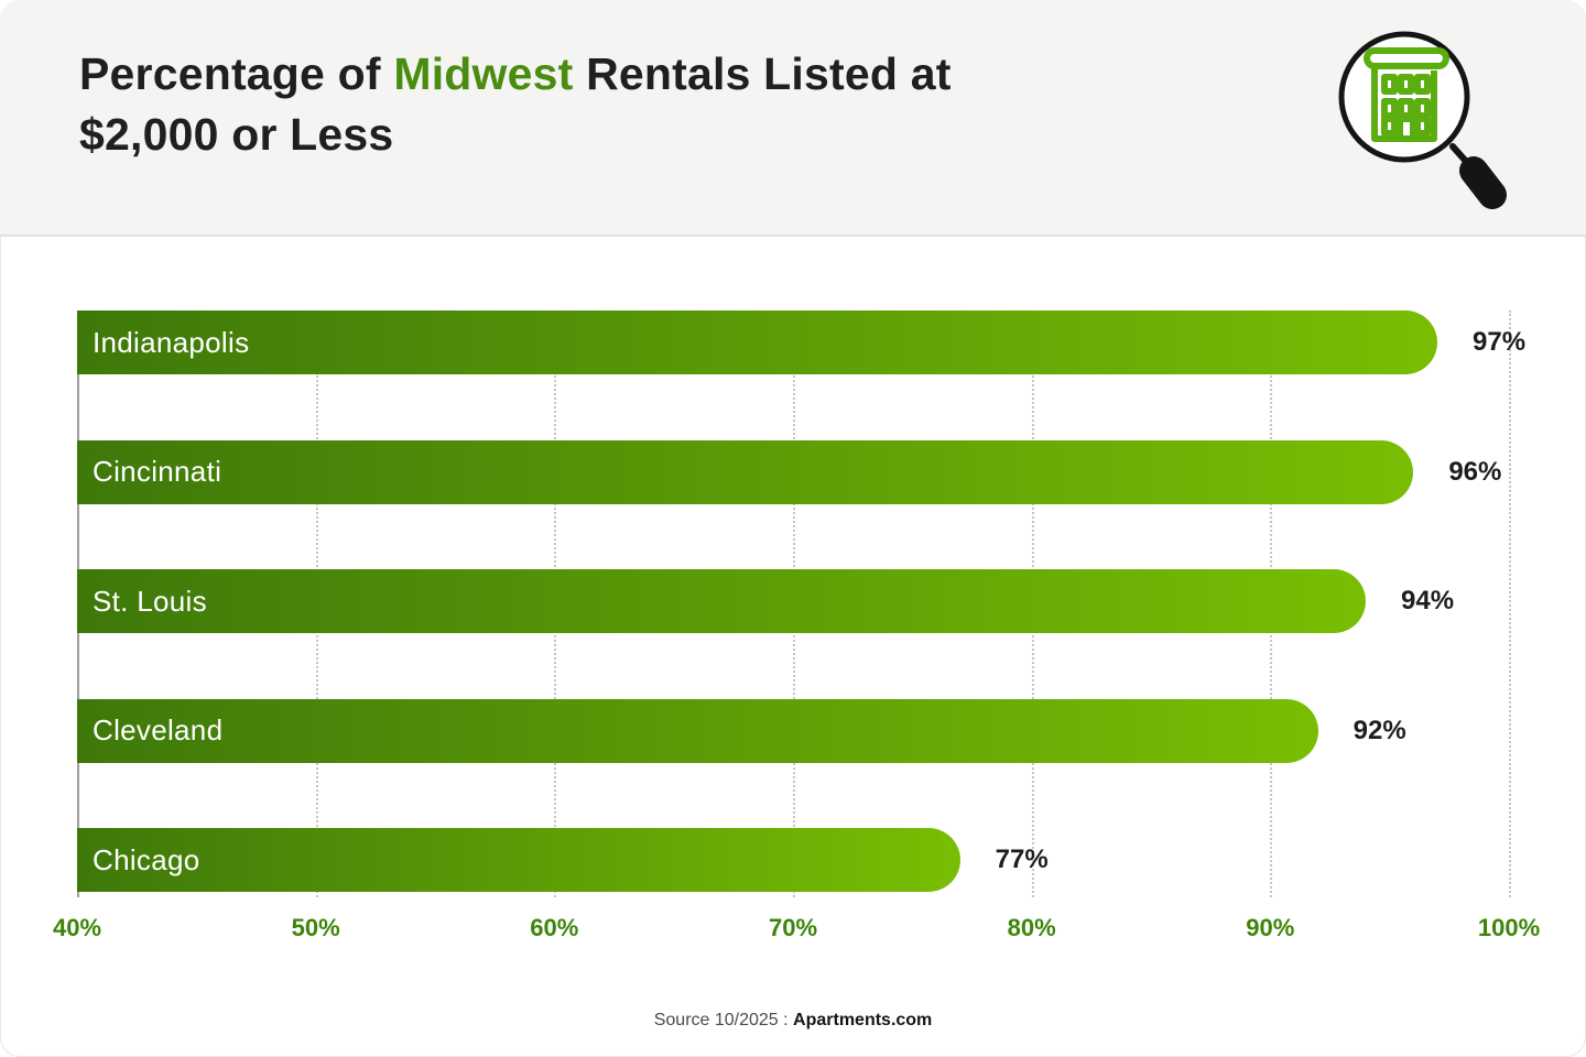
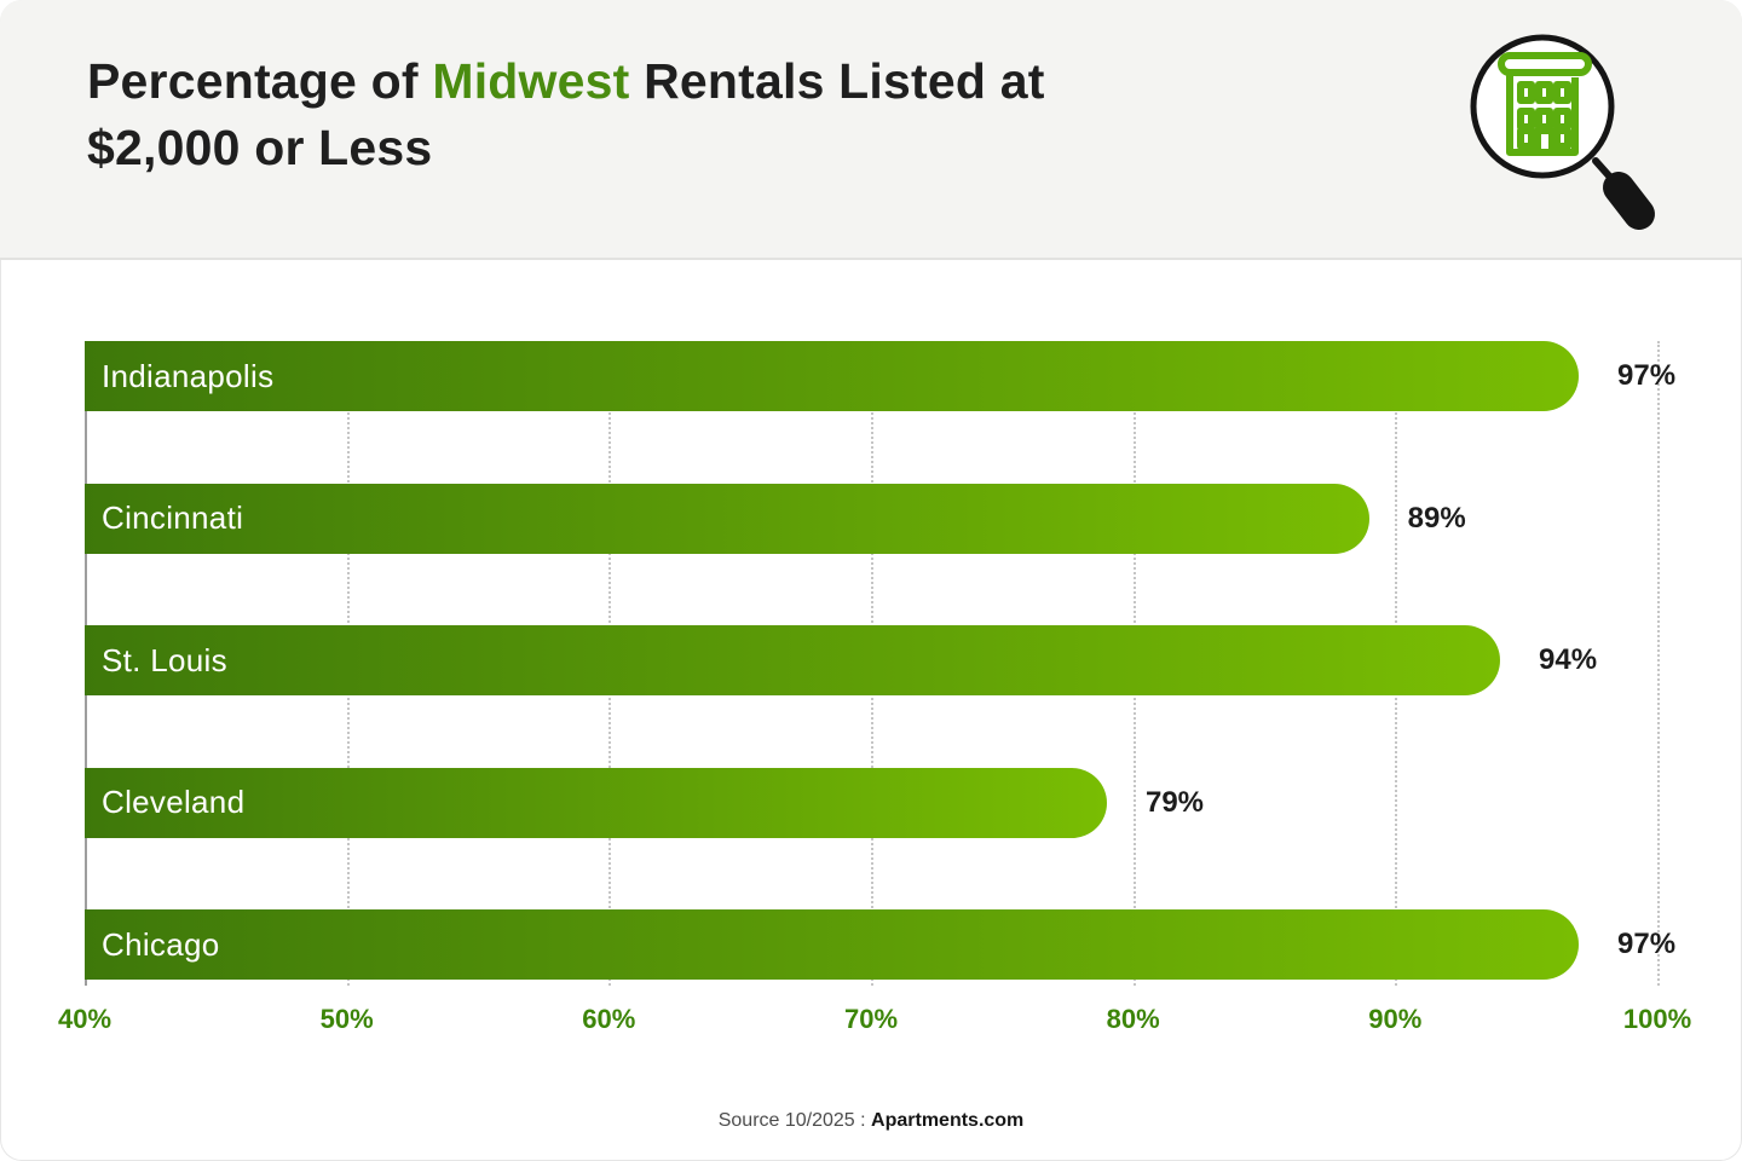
Cincinnati: 96% -> 89%
Cleveland: 92% -> 79%
Chicago: 77% -> 97%
